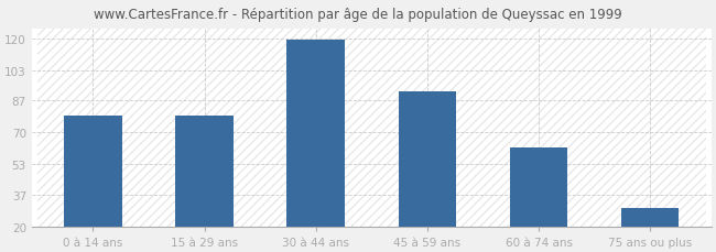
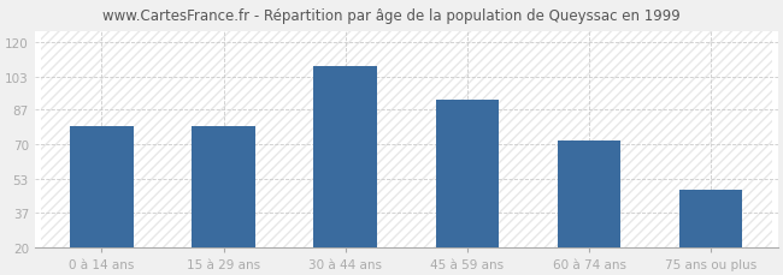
30 à 44 ans: 119 -> 108
60 à 74 ans: 62 -> 72
75 ans ou plus: 30 -> 48
